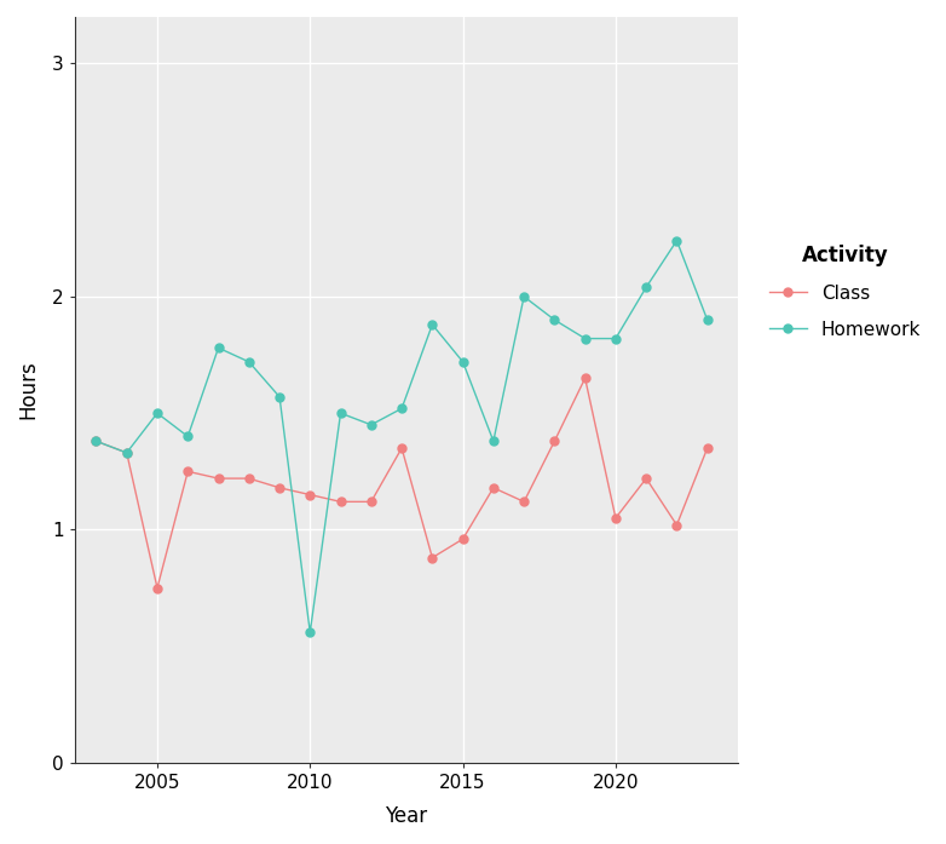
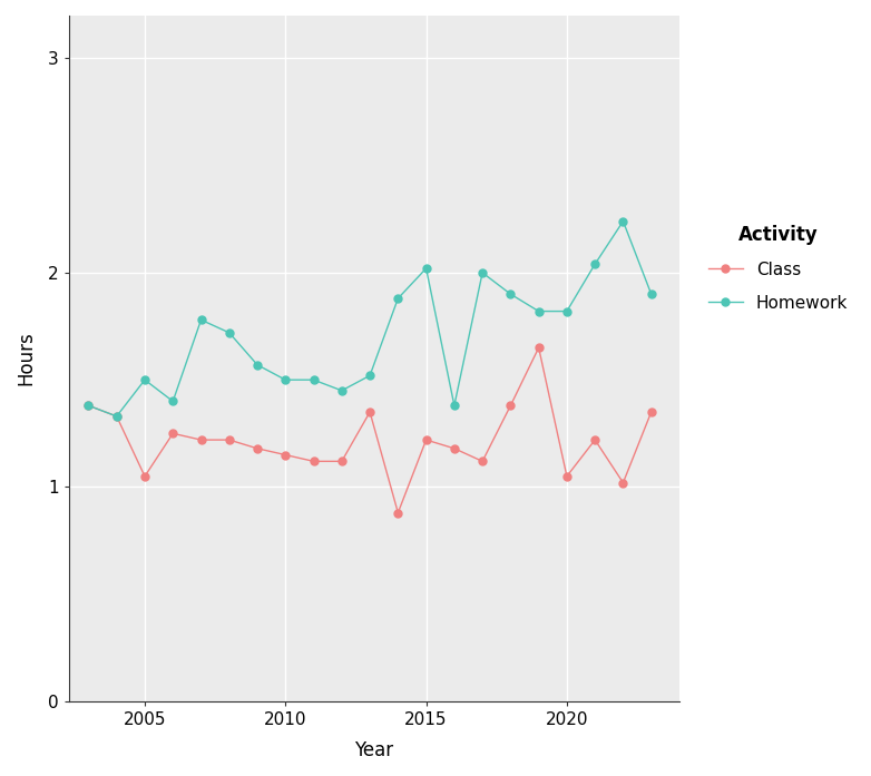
Class/2005: 0.75 -> 1.05
Homework/2010: 0.56 -> 1.50
Class/2015: 0.96 -> 1.22
Homework/2015: 1.72 -> 2.02
